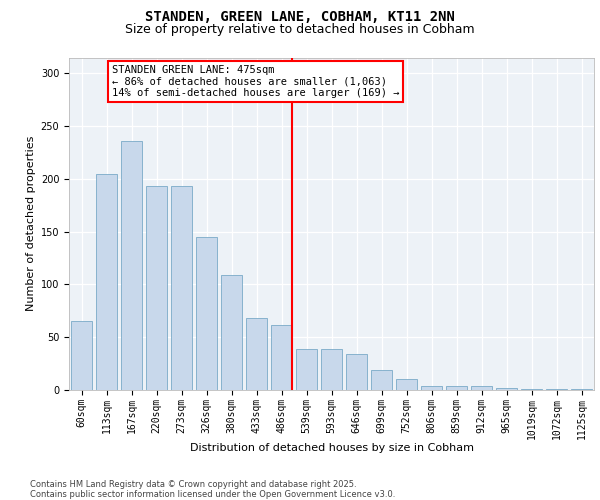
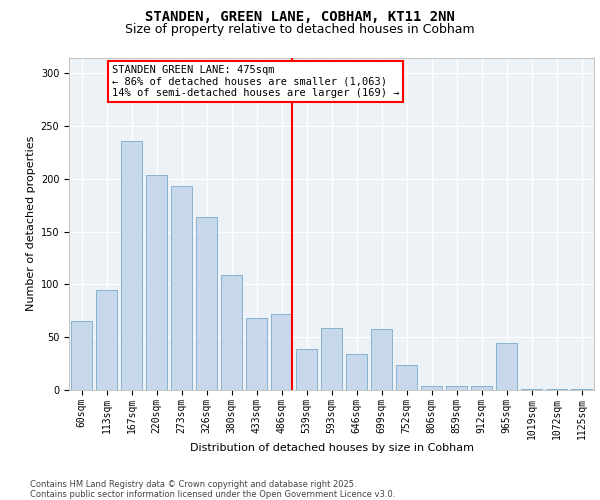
113sqm: 205 -> 95
220sqm: 193 -> 204
326sqm: 145 -> 164
486sqm: 62 -> 72
593sqm: 39 -> 59
699sqm: 19 -> 58
752sqm: 10 -> 24
965sqm: 2 -> 45
